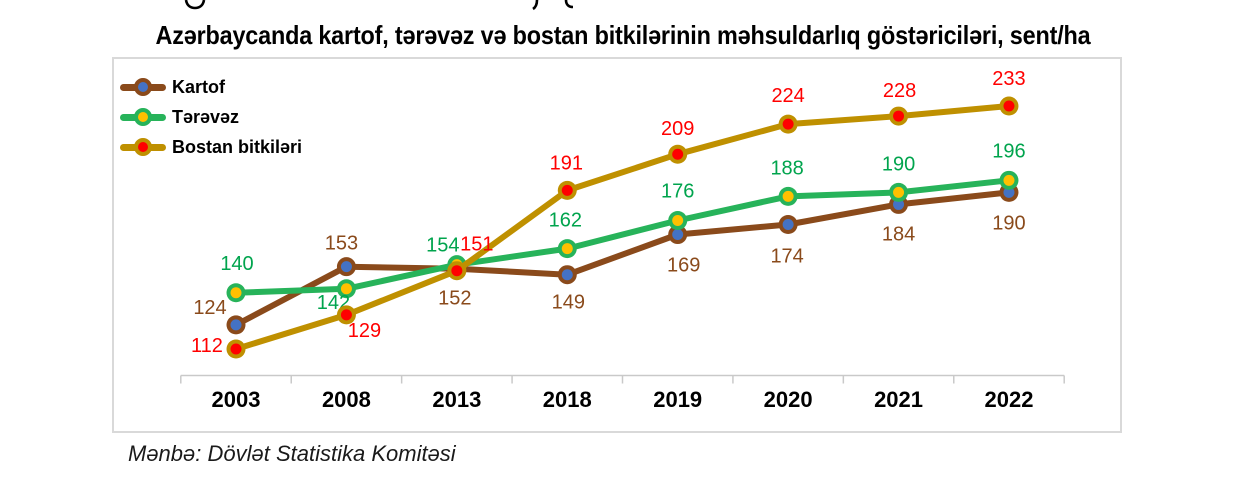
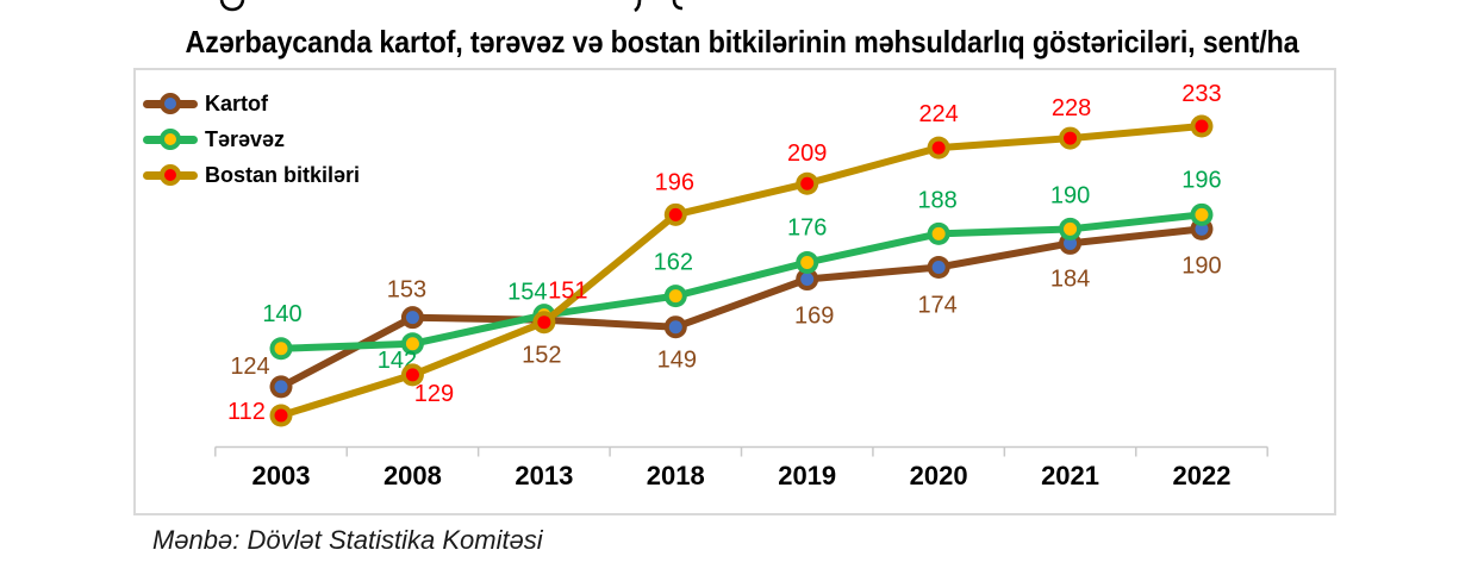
Bostan bitkiləri/2018: 191 -> 196
